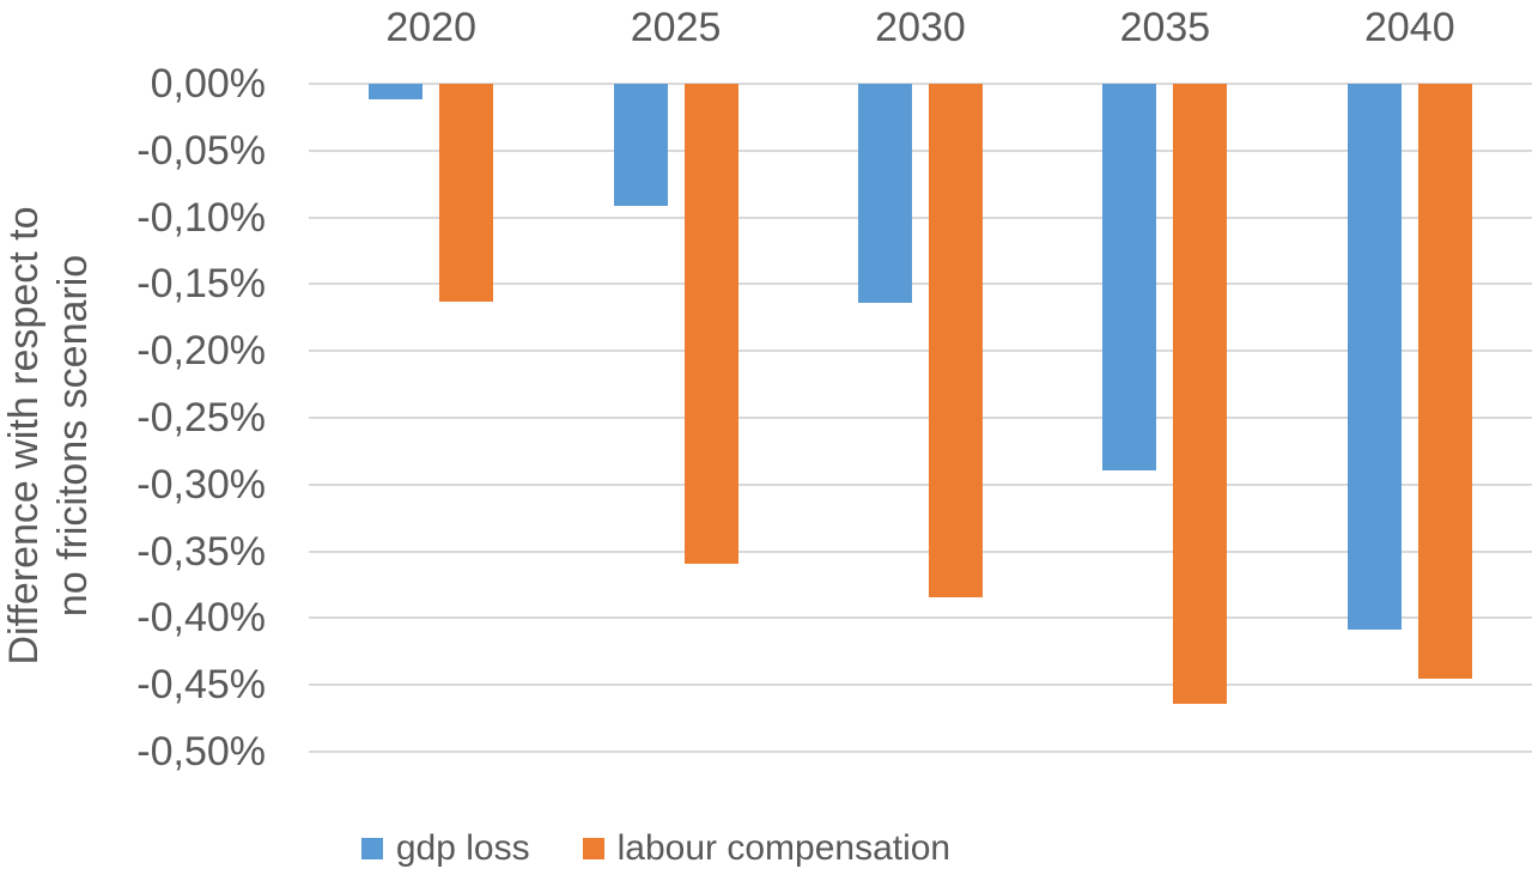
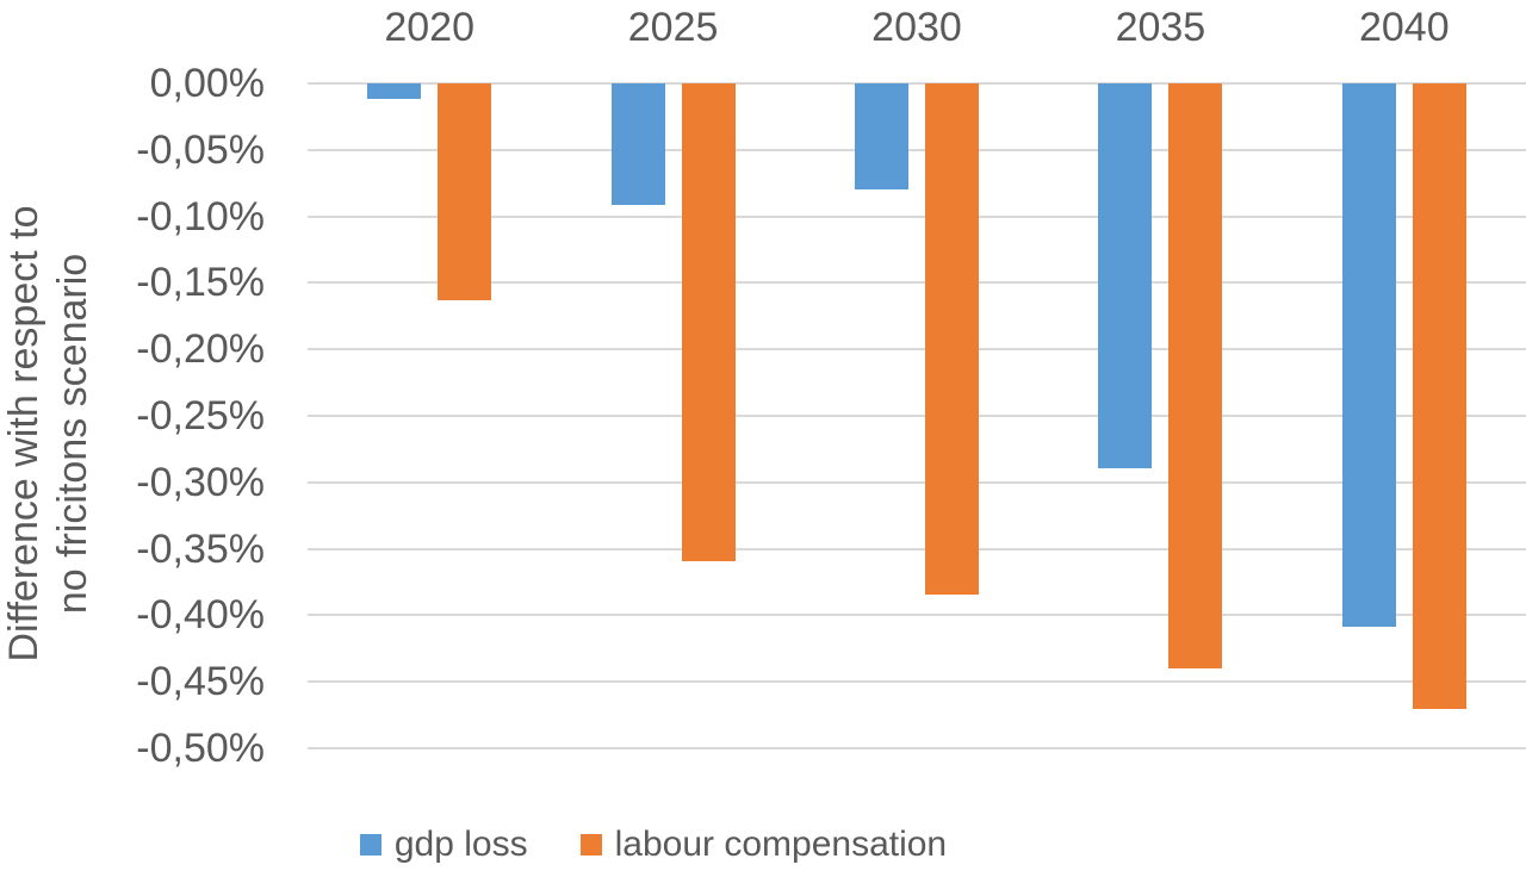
gdp loss/2030: -0,16% -> -0,08%
labour compensation/2035: -0,46% -> -0,44%
labour compensation/2040: -0,45% -> -0,47%
